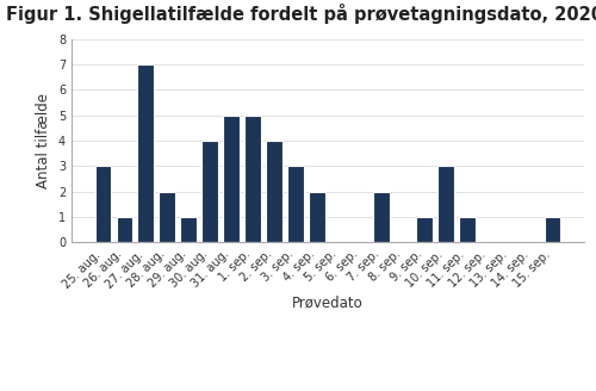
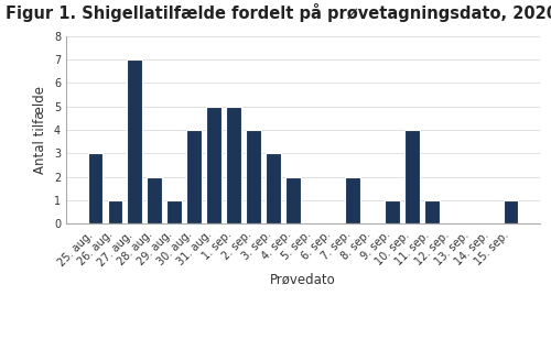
10. sep.: 3 -> 4
